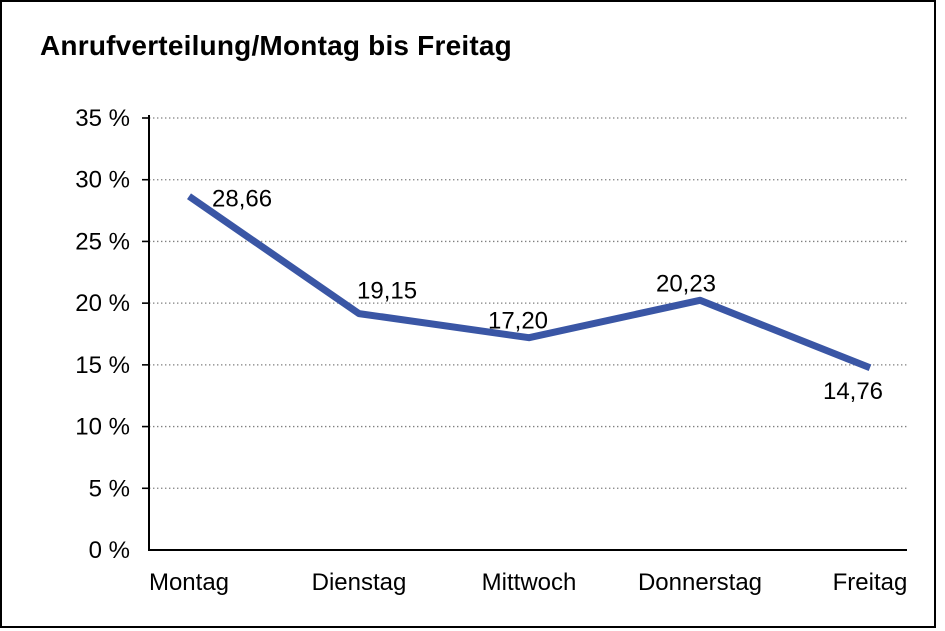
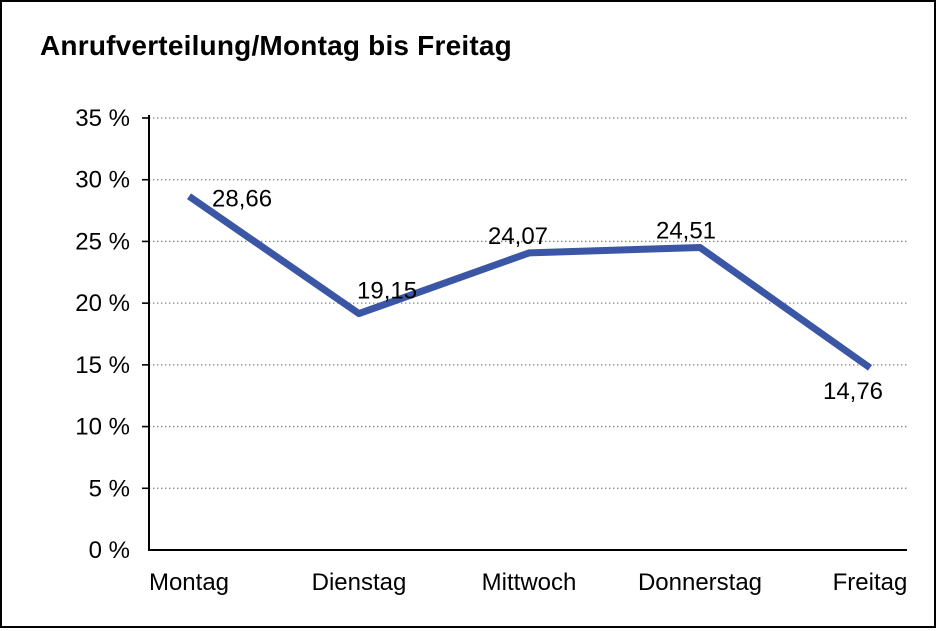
Mittwoch: 17,20 -> 24,07
Donnerstag: 20,23 -> 24,51
